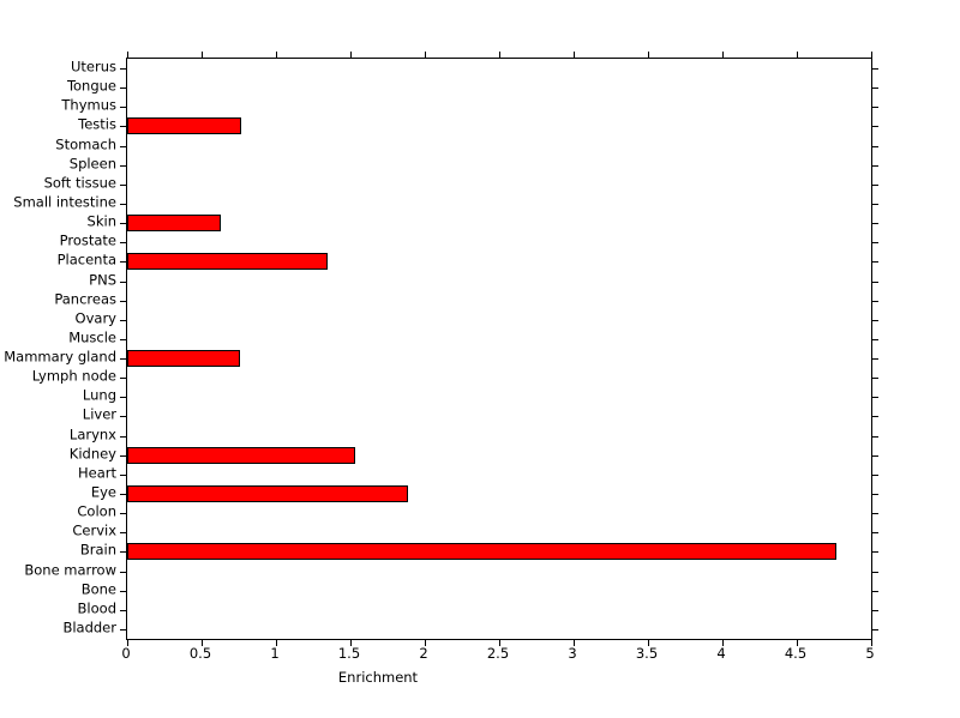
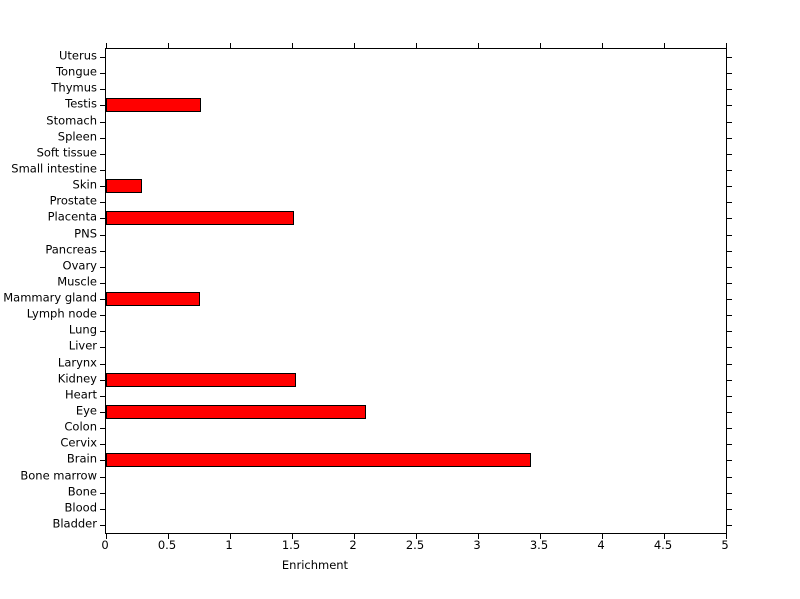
Skin: 0.63 -> 0.29
Placenta: 1.35 -> 1.52
Eye: 1.89 -> 2.10
Brain: 4.77 -> 3.43
